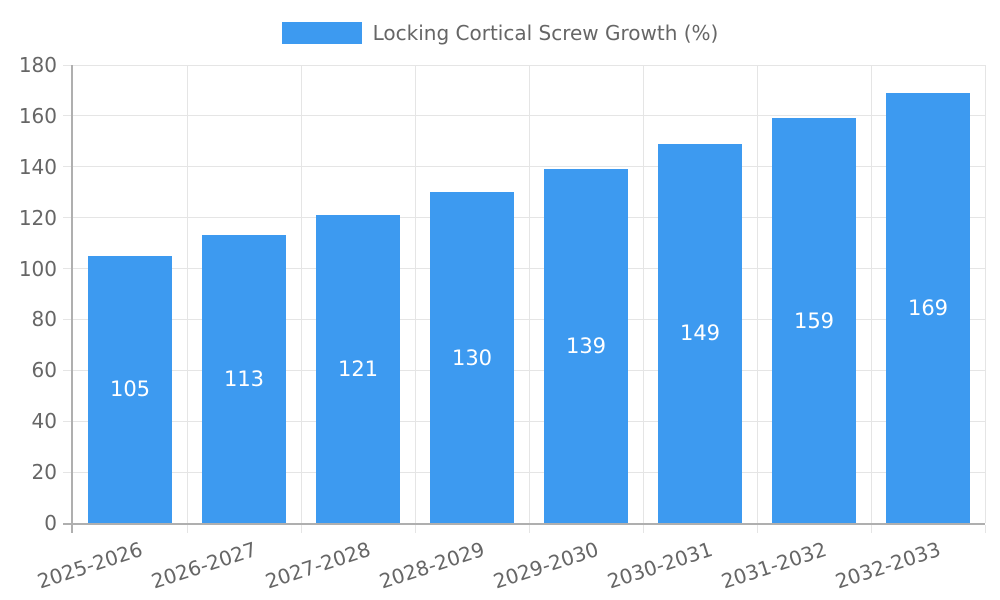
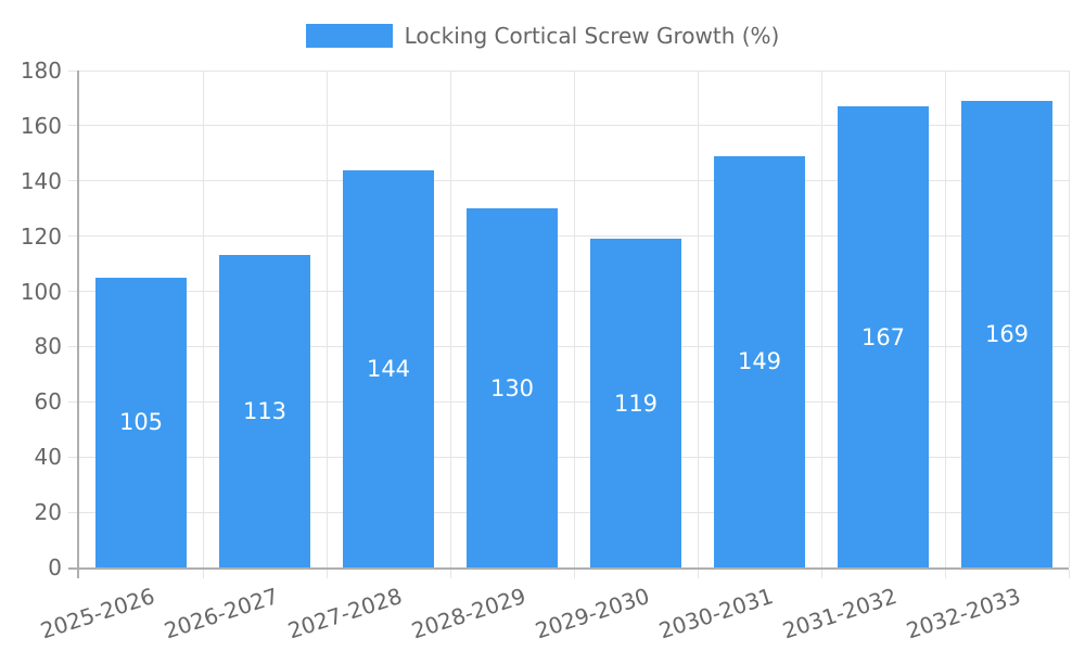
2027-2028: 121 -> 144
2029-2030: 139 -> 119
2031-2032: 159 -> 167
